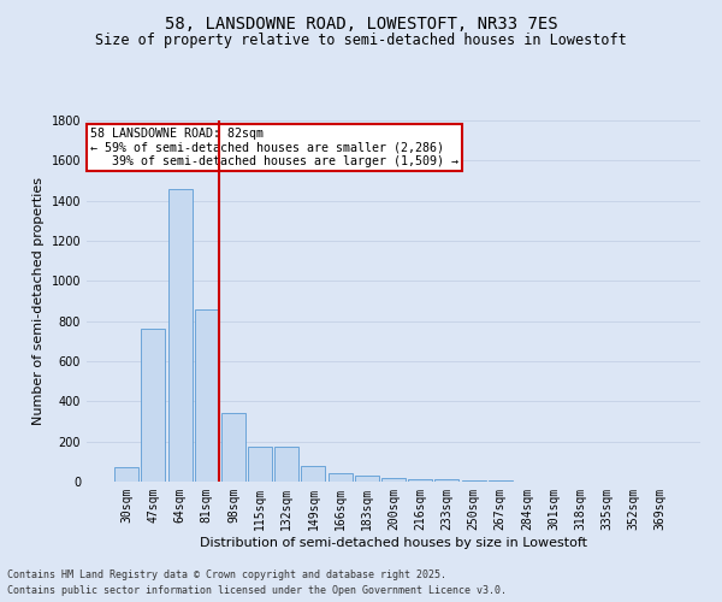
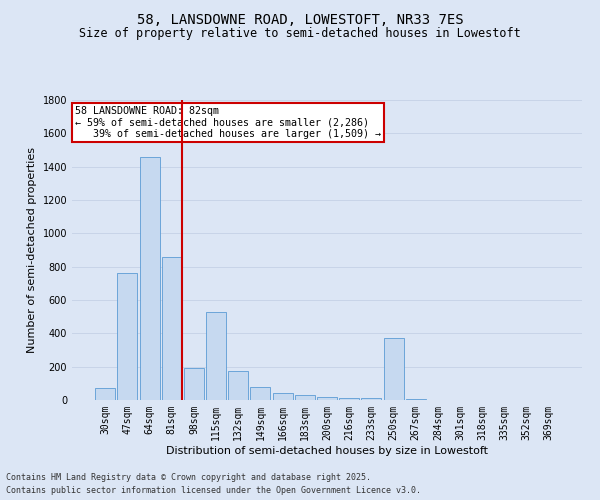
98sqm: 340 -> 190
115sqm: 180 -> 530
250sqm: 10 -> 370
